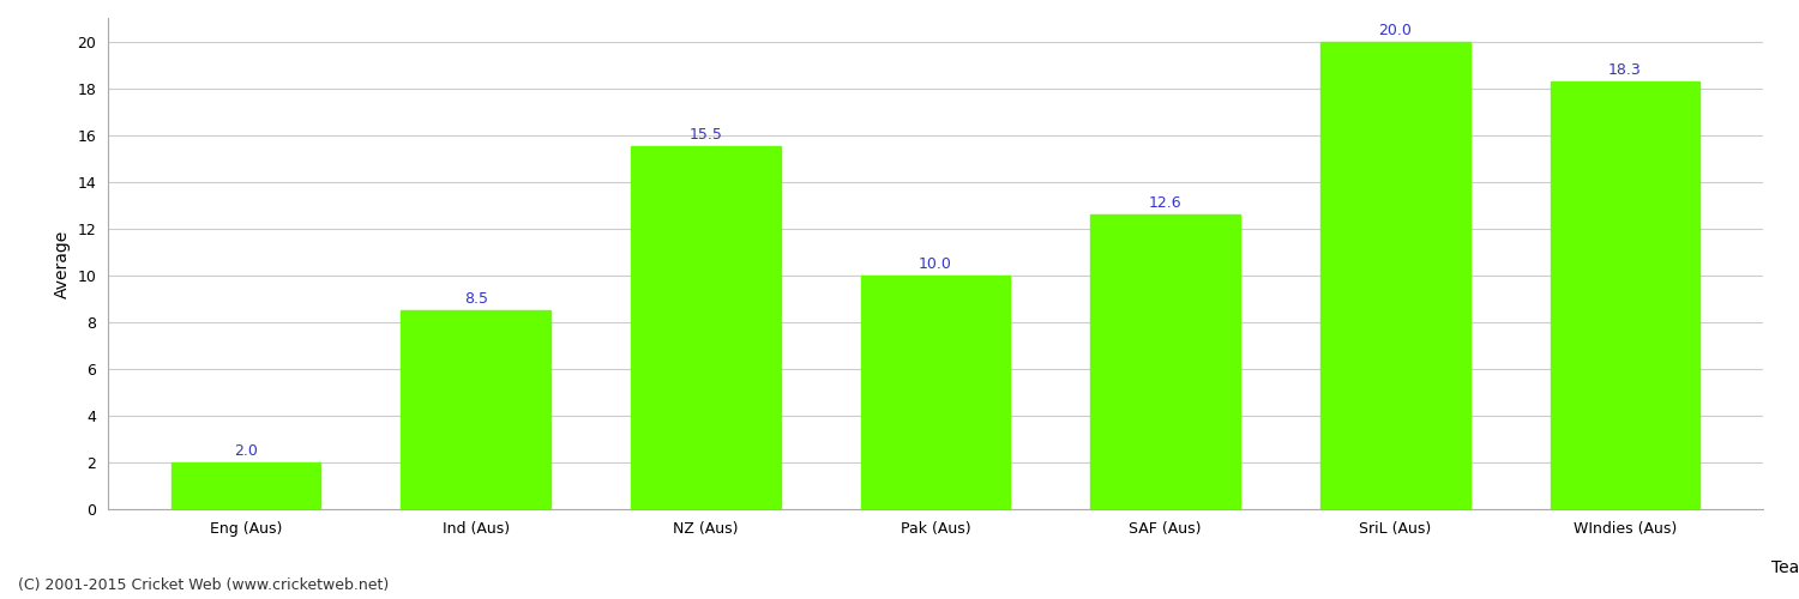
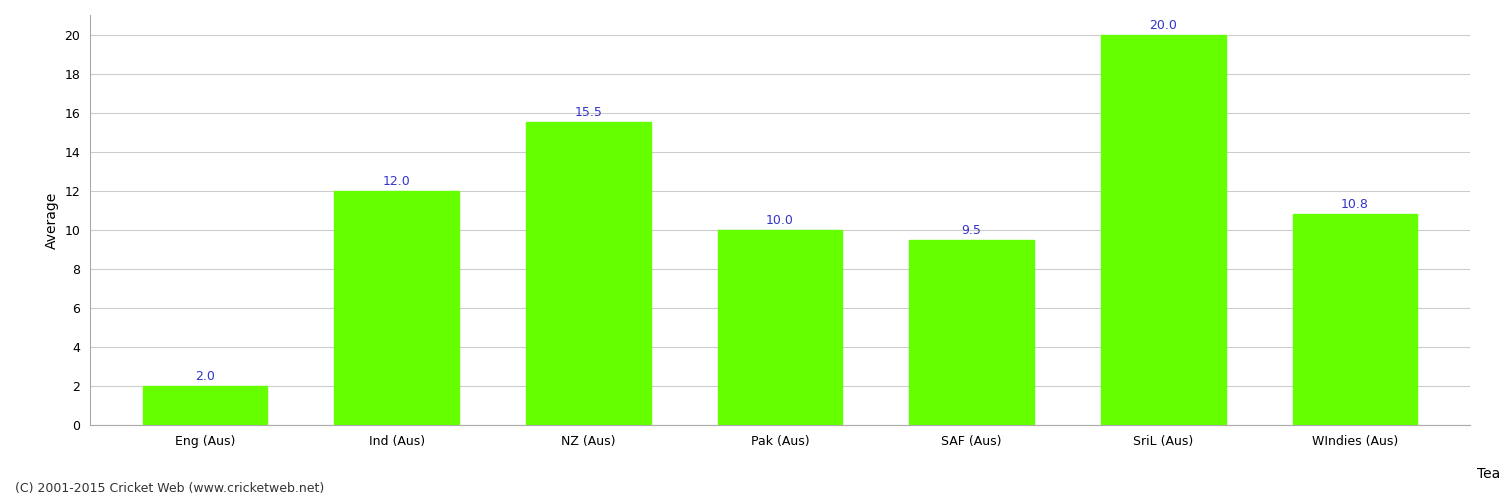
Ind (Aus): 8.5 -> 12.0
SAF (Aus): 12.6 -> 9.5
WIndies (Aus): 18.3 -> 10.8
